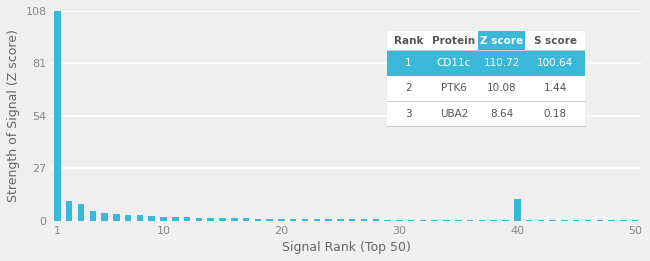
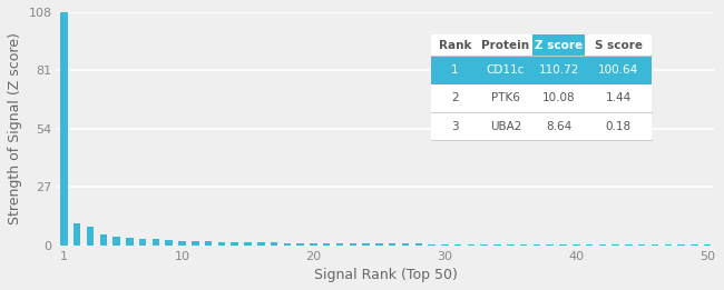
40: 11 -> 0
